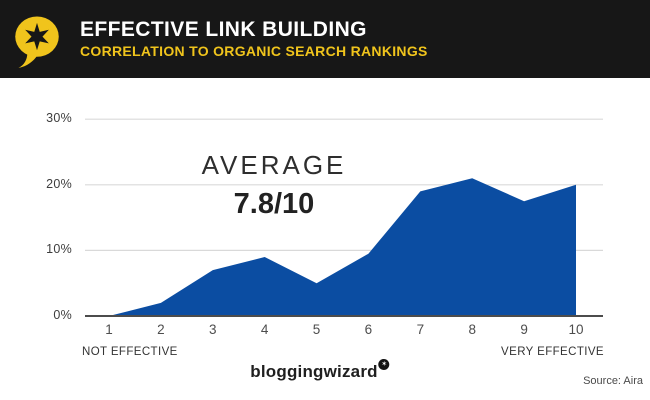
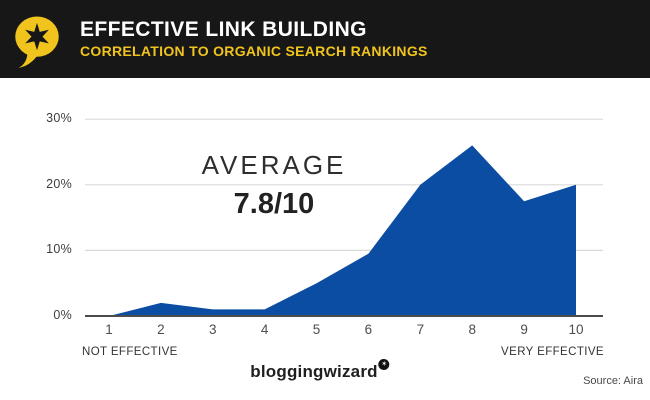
3: 7% -> 1%
4: 9% -> 1%
7: 19% -> 20%
8: 21% -> 26%
